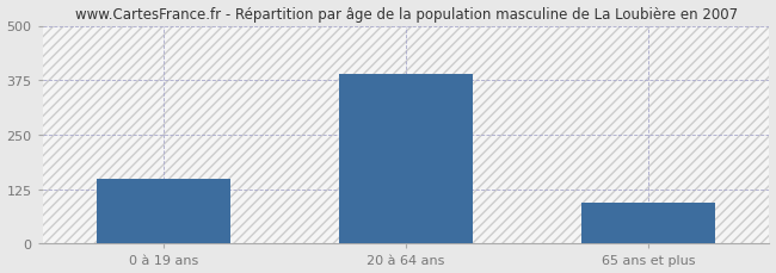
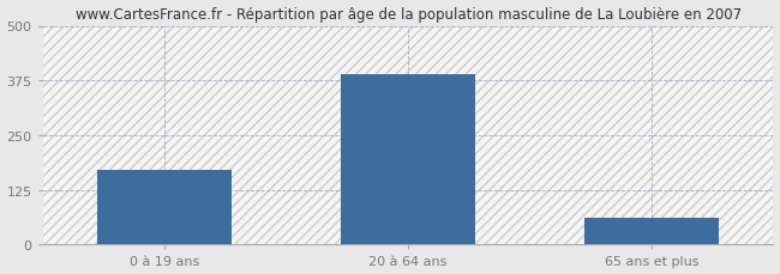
0 à 19 ans: 150 -> 170
65 ans et plus: 95 -> 60
